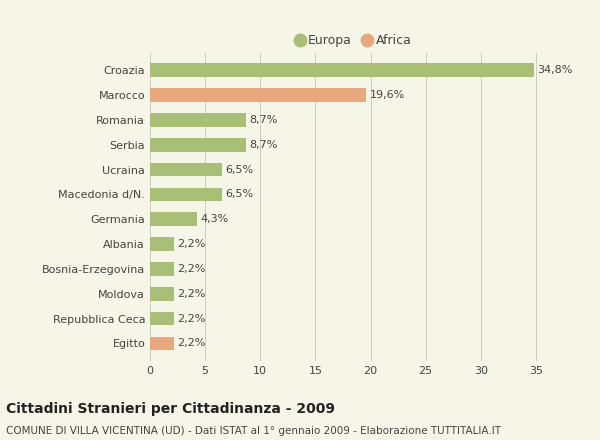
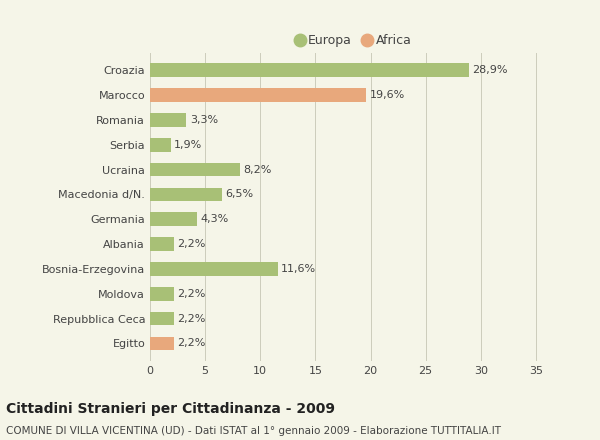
Croazia: 34,8% -> 28,9%
Romania: 8,7% -> 3,3%
Serbia: 8,7% -> 1,9%
Ucraina: 6,5% -> 8,2%
Bosnia-Erzegovina: 2,2% -> 11,6%
